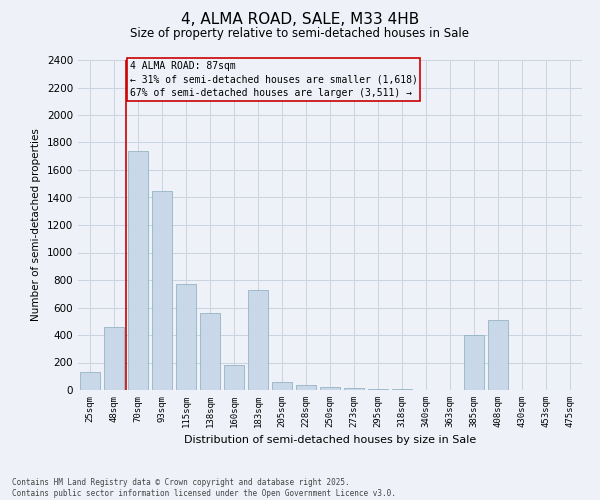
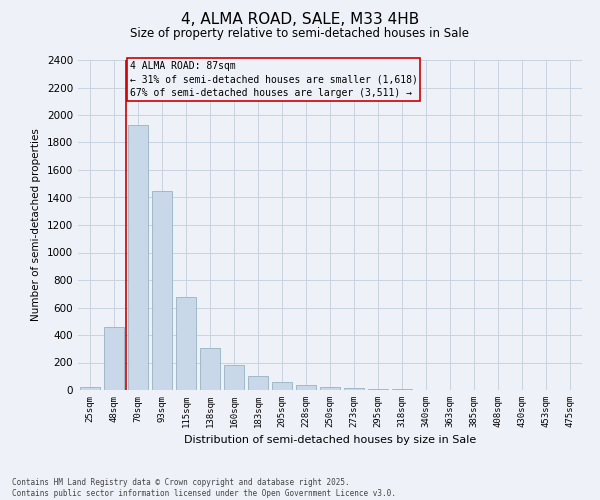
25sqm: 130 -> 20
70sqm: 1740 -> 1930
115sqm: 770 -> 680
138sqm: 560 -> 300
183sqm: 730 -> 100
385sqm: 400 -> 0
408sqm: 510 -> 0
